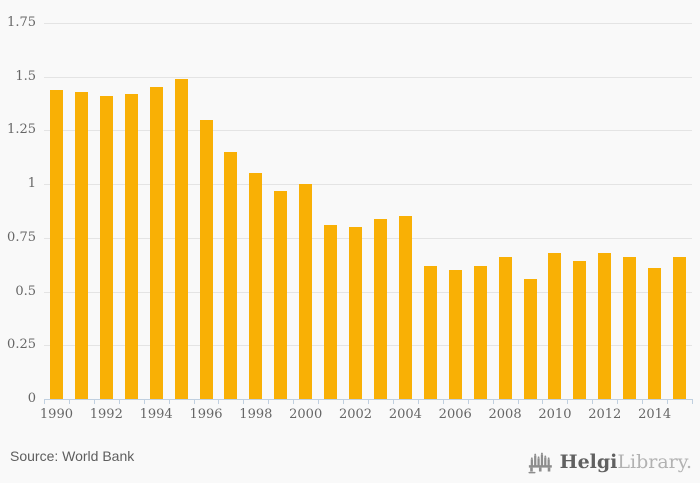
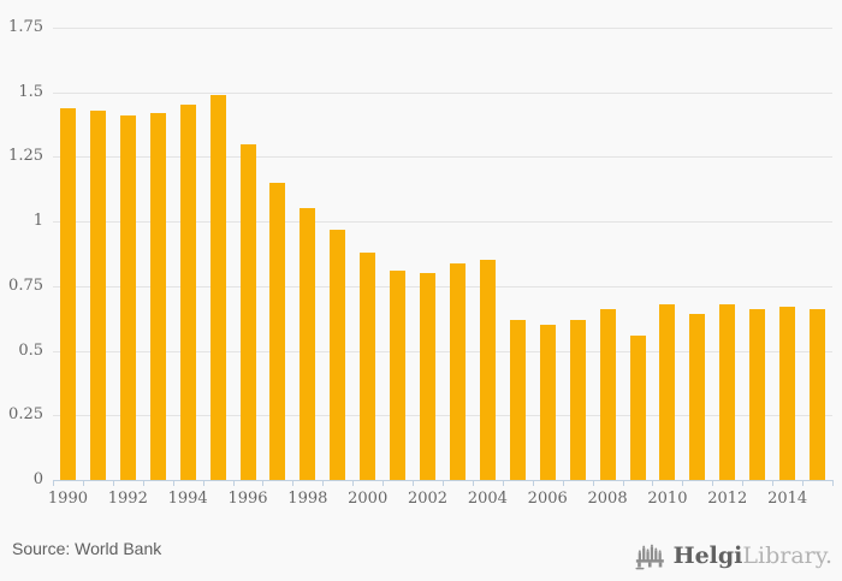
2000: 1.00 -> 0.88
2014: 0.61 -> 0.67
